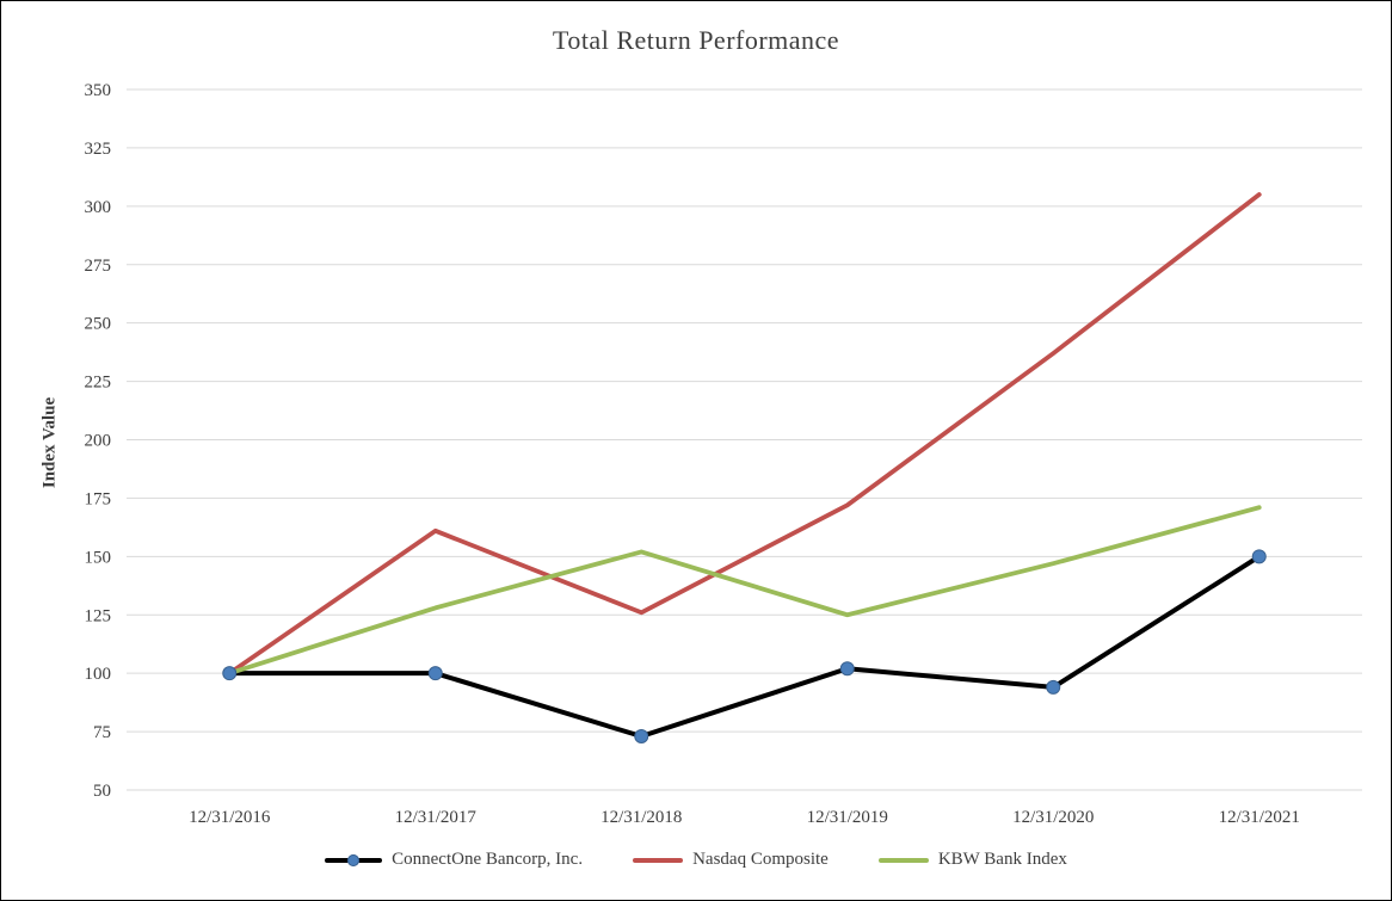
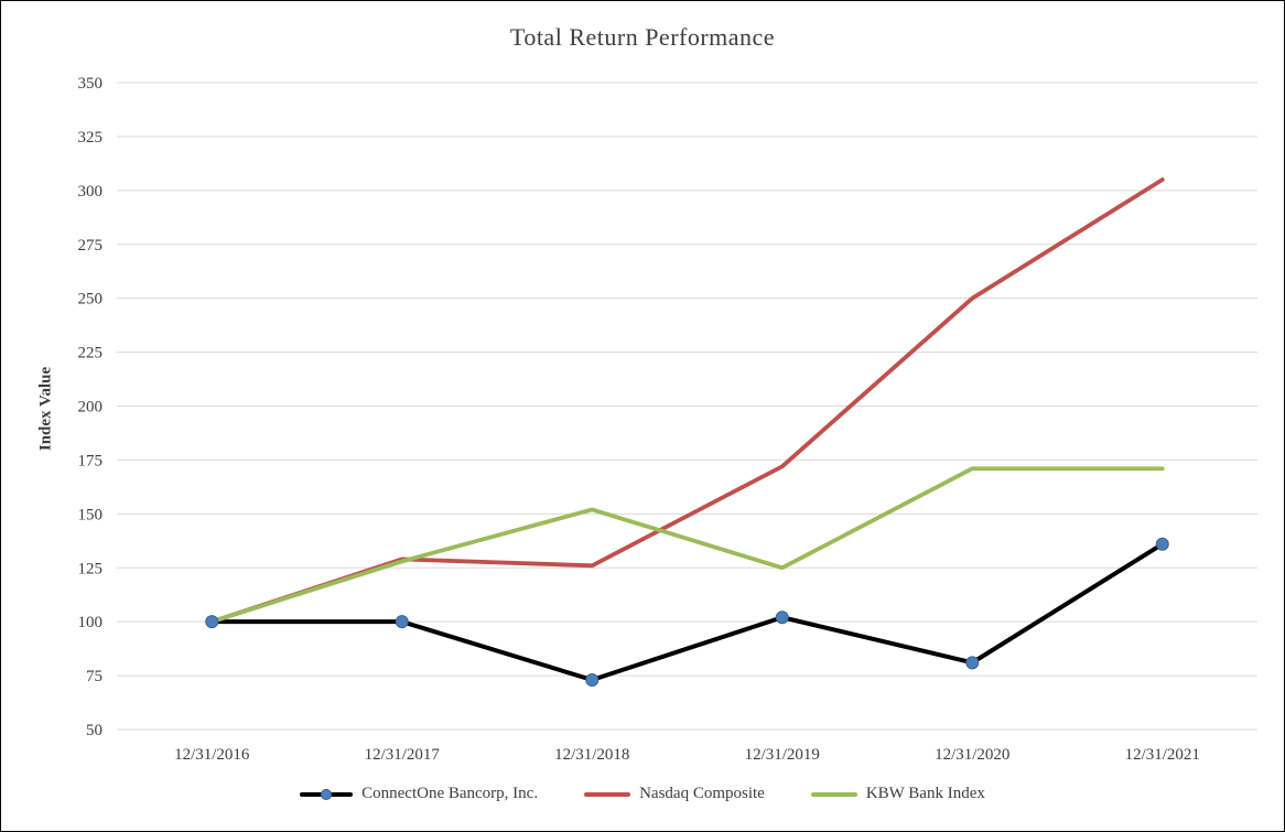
Nasdaq Composite/12/31/2017: 161 -> 129
ConnectOne Bancorp, Inc./12/31/2020: 94 -> 81
Nasdaq Composite/12/31/2020: 237 -> 250
KBW Bank Index/12/31/2020: 147 -> 171
ConnectOne Bancorp, Inc./12/31/2021: 150 -> 136
